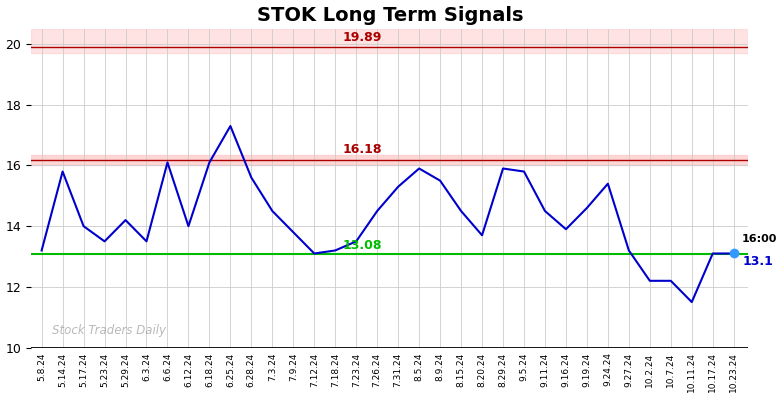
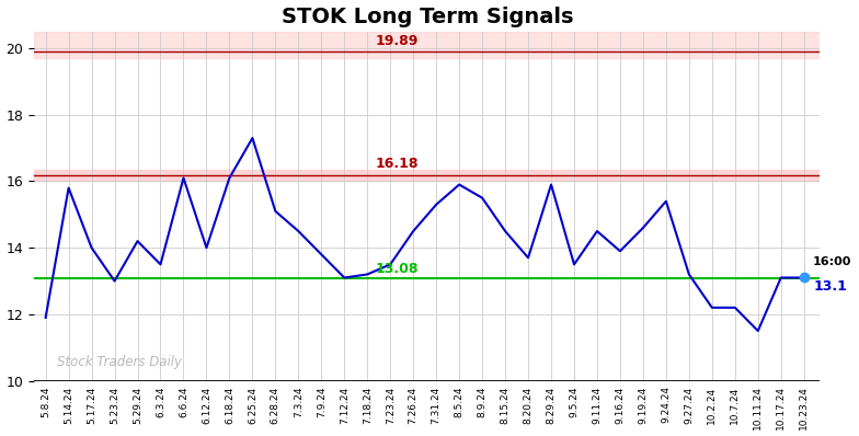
5.8.24: 13.2 -> 11.9
5.23.24: 13.5 -> 13.0
6.28.24: 15.6 -> 15.1
9.5.24: 15.8 -> 13.5
